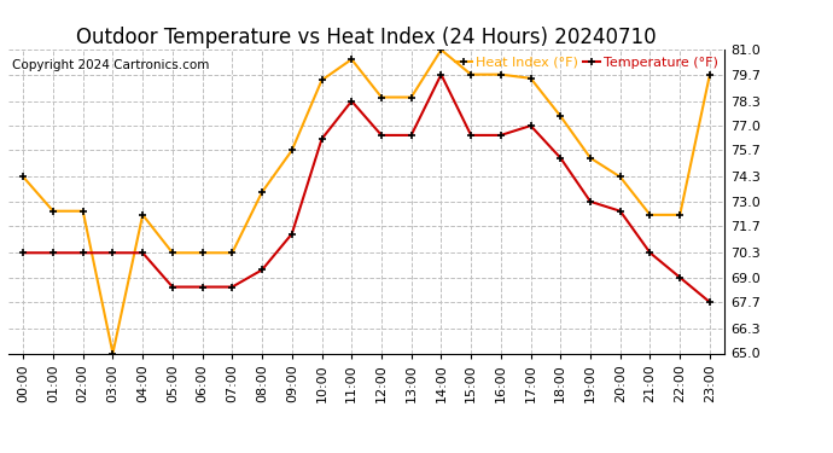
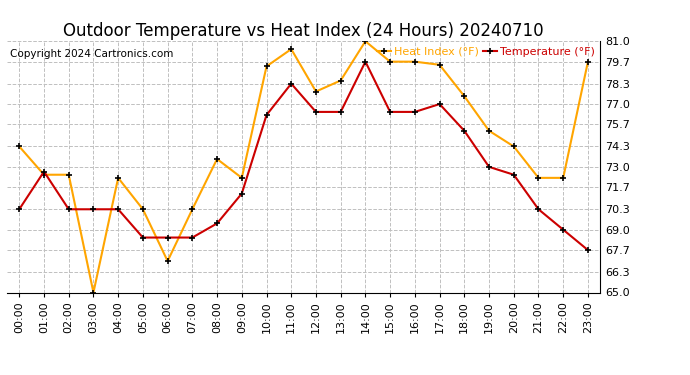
Temperature (°F)/01:00: 70.3 -> 72.7
Heat Index (°F)/06:00: 70.3 -> 67.0
Heat Index (°F)/09:00: 75.7 -> 72.3
Heat Index (°F)/12:00: 78.5 -> 77.8
